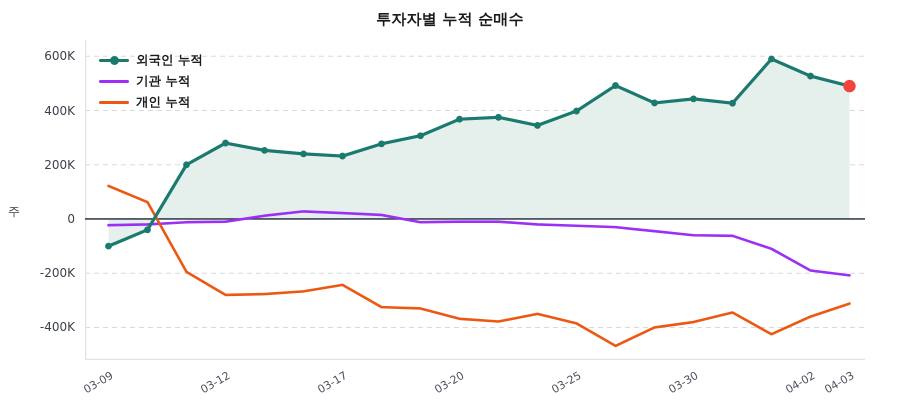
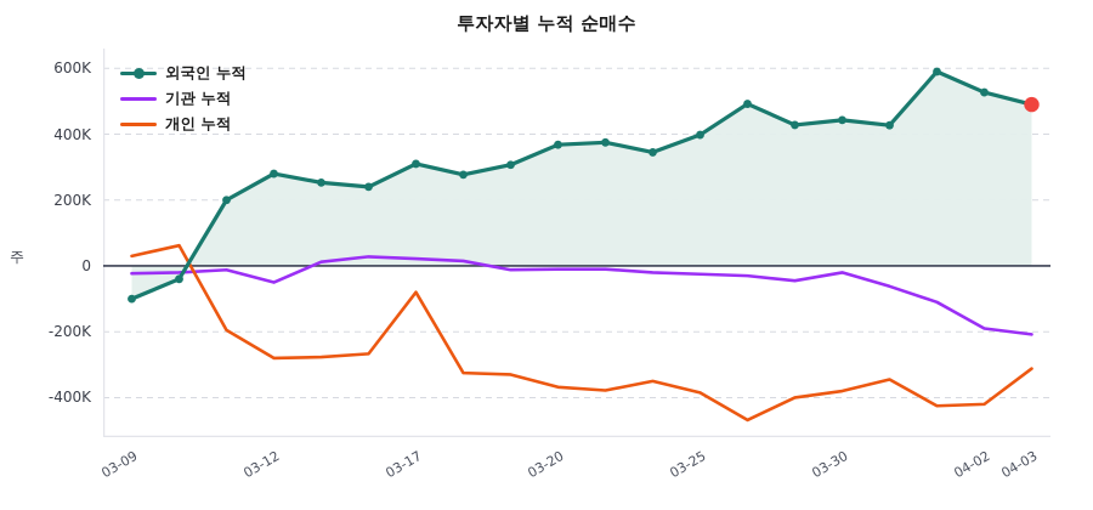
개인 누적/03-09: 120K -> 30K
기관 누적/03-12: -10K -> -50K
외국인 누적/03-17: 230K -> 310K
개인 누적/03-17: -240K -> -80K
기관 누적/03-30: -60K -> -20K
개인 누적/04-02: -360K -> -420K
